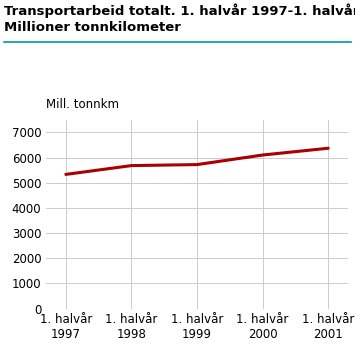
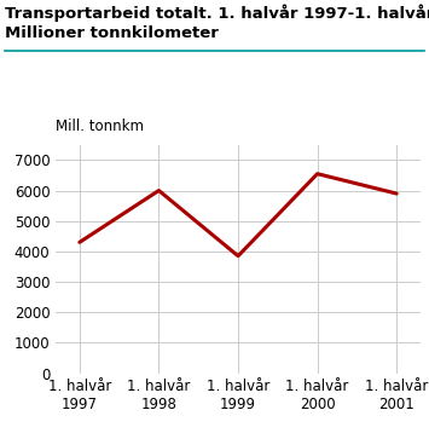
1. halvår 1997: 5330 -> 4300
1. halvår 1998: 5680 -> 6000
1. halvår 1999: 5720 -> 3850
1. halvår 2000: 6100 -> 6550
1. halvår 2001: 6370 -> 5900
